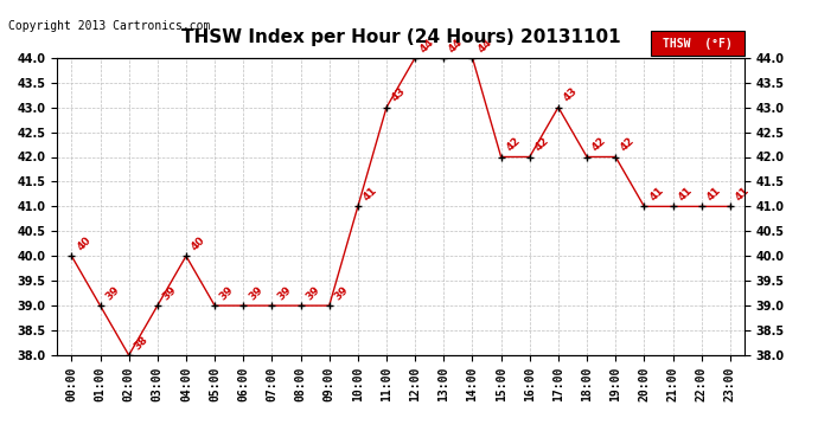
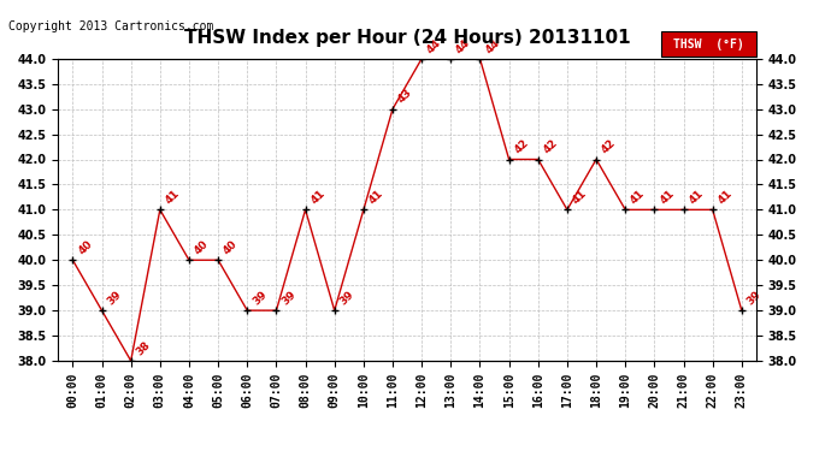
03:00: 39 -> 41
05:00: 39 -> 40
08:00: 39 -> 41
17:00: 43 -> 41
19:00: 42 -> 41
23:00: 41 -> 39
